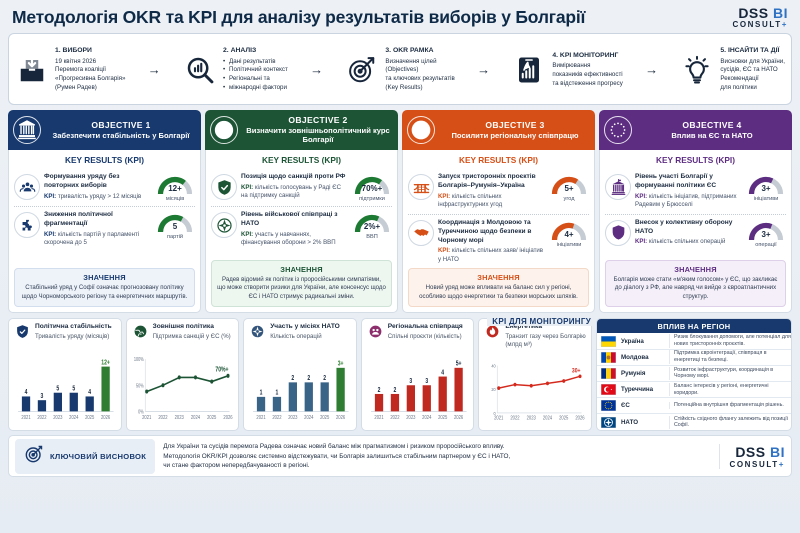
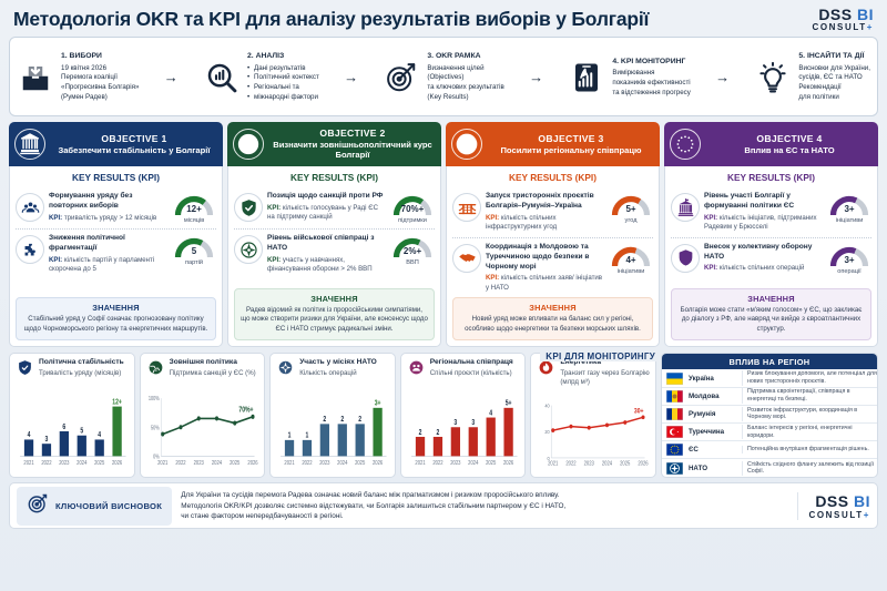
Політична стабільність/2023: 5 -> 6
